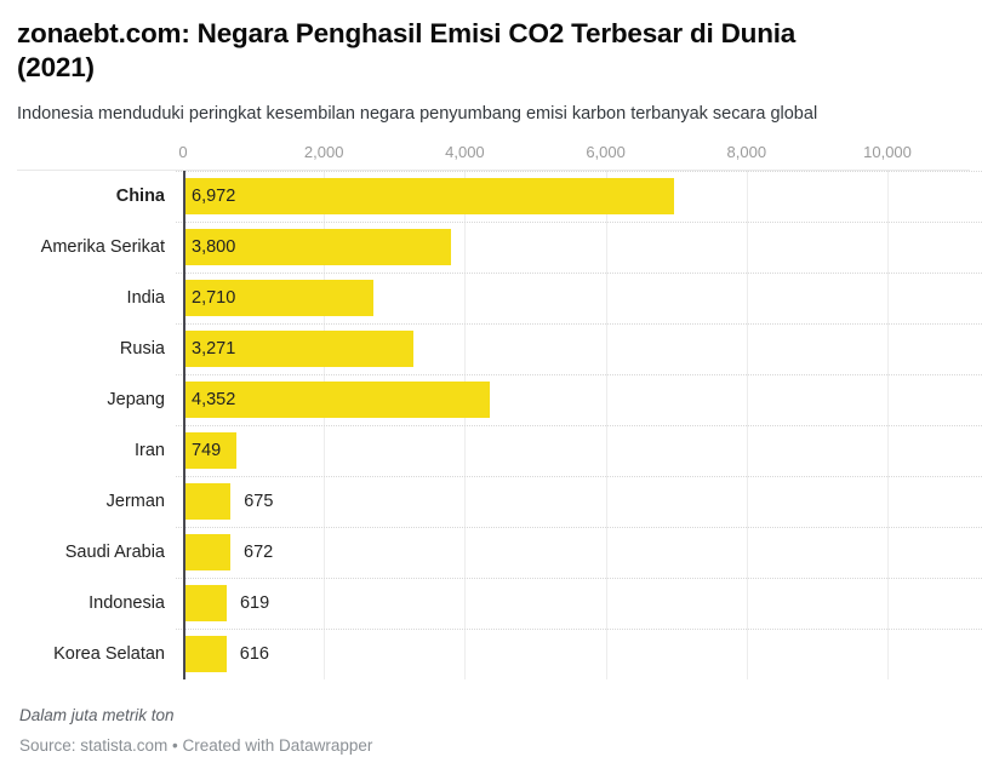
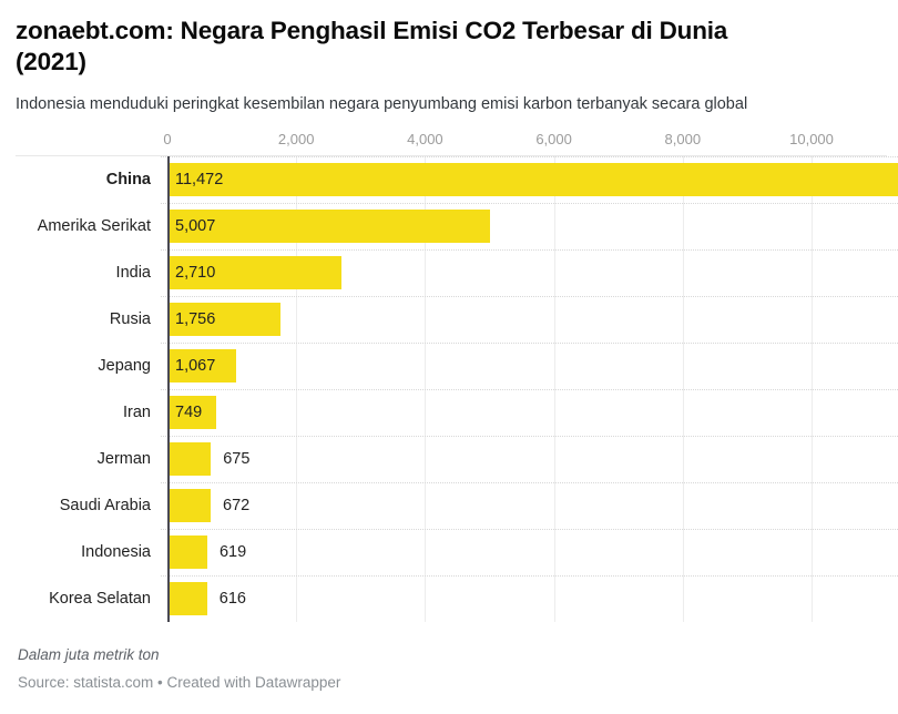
China: 6,972 -> 11,472
Amerika Serikat: 3,800 -> 5,007
Rusia: 3,271 -> 1,756
Jepang: 4,352 -> 1,067
